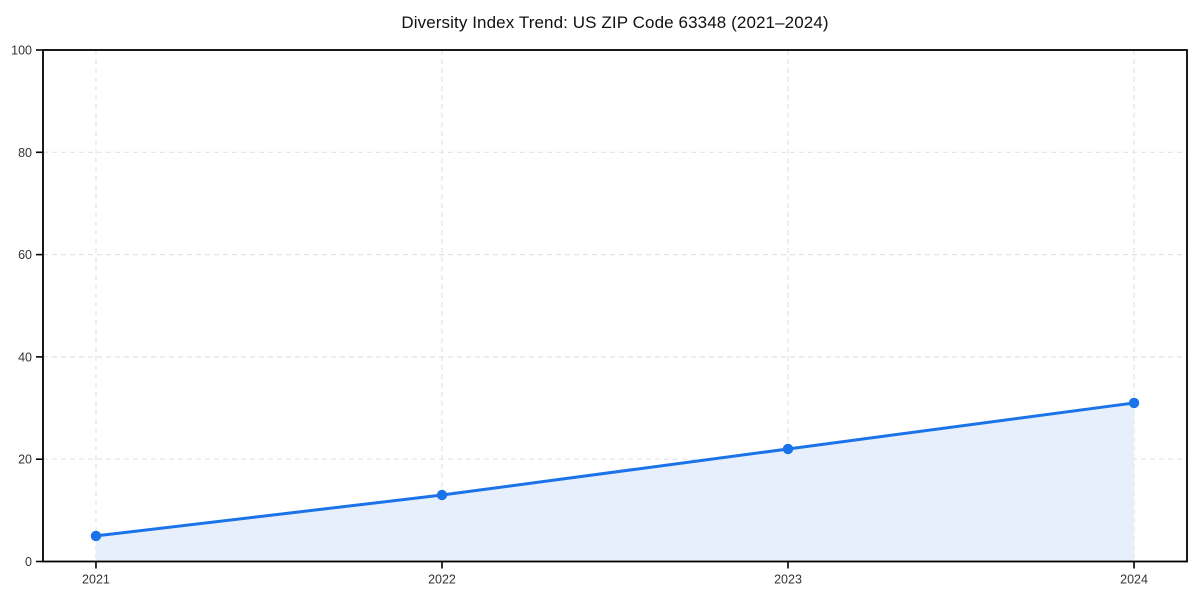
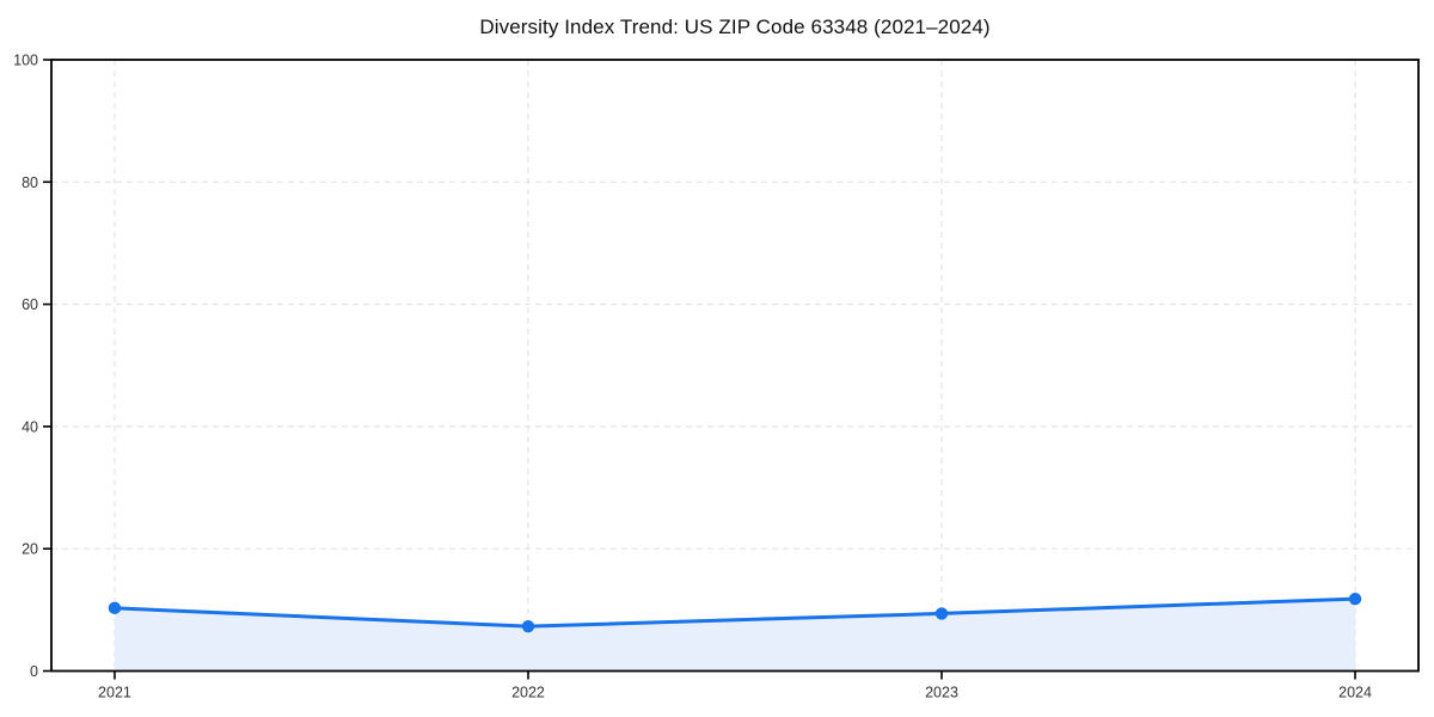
2021: 5 -> 10
2022: 13 -> 7
2023: 22 -> 9
2024: 31 -> 12
